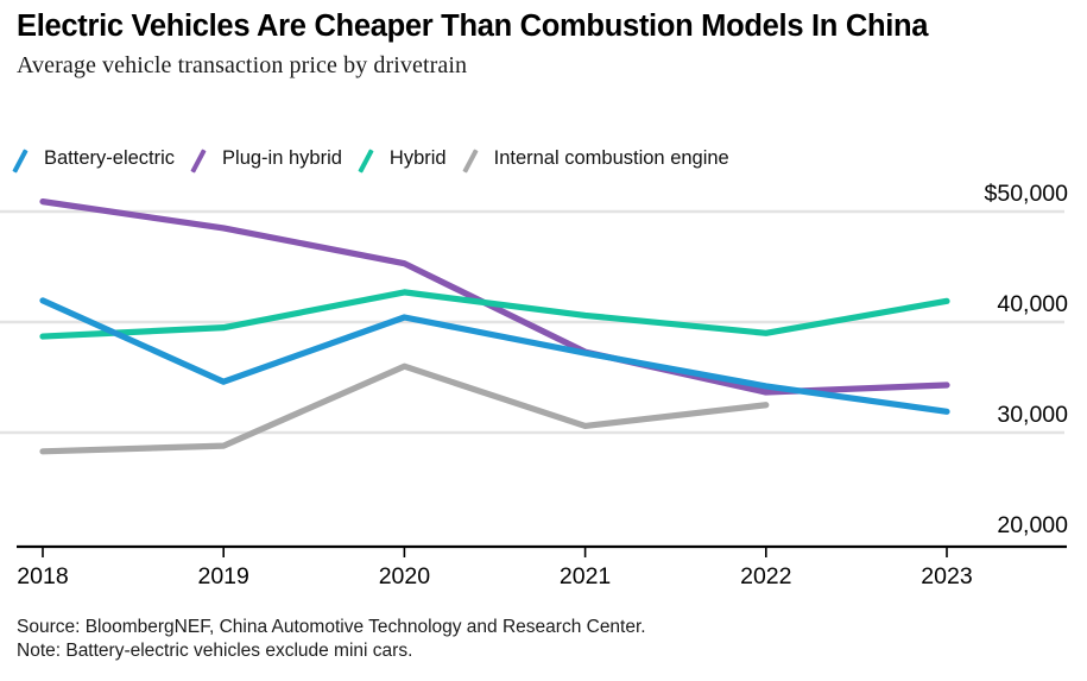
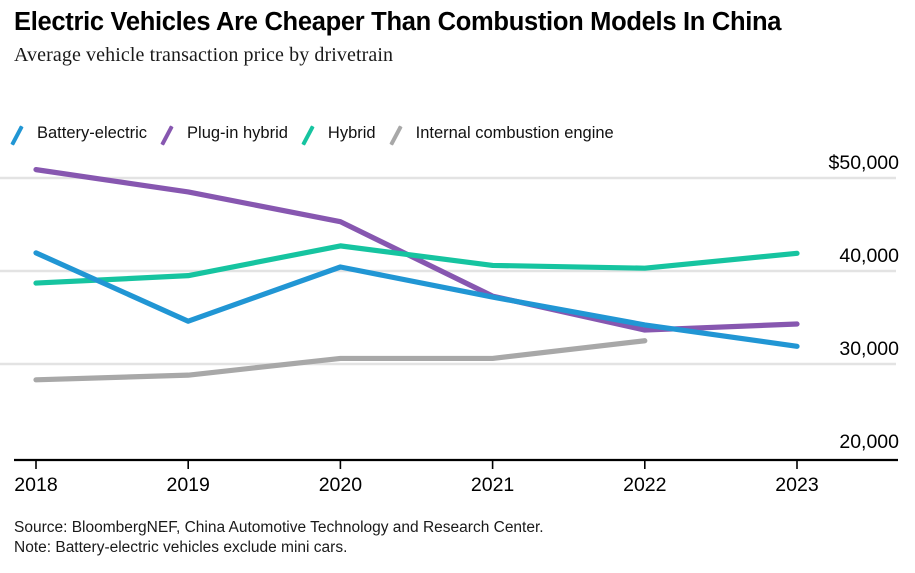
Internal combustion engine/2020: $36000 -> $31000
Hybrid/2022: $39000 -> $40000
